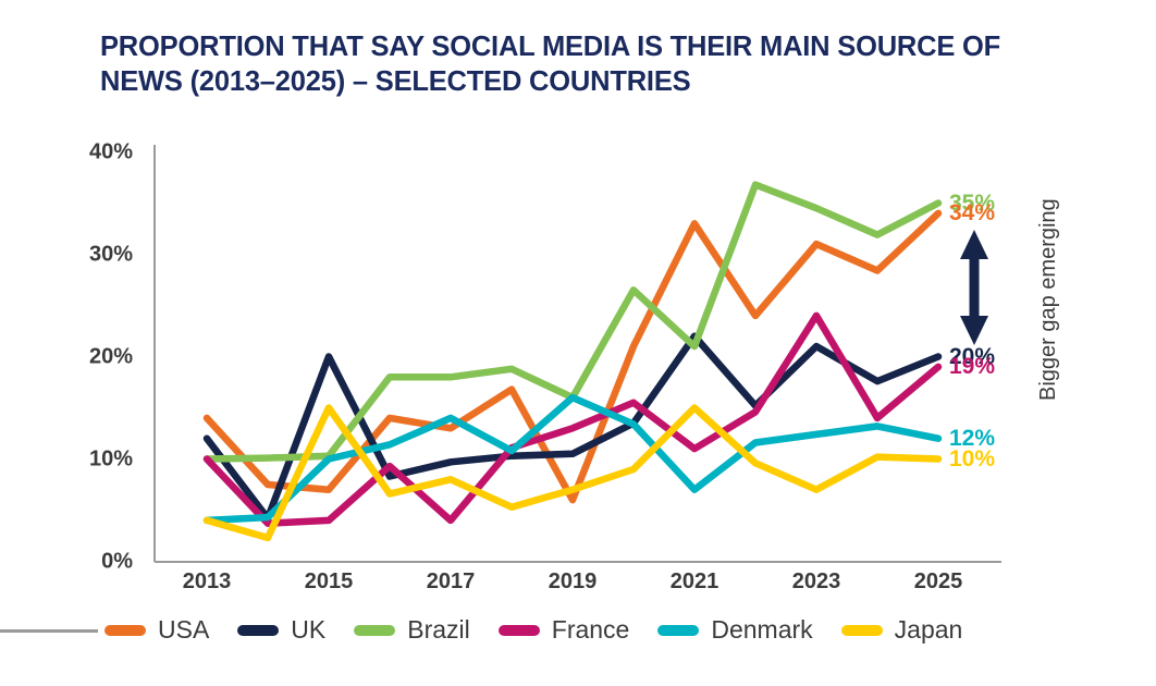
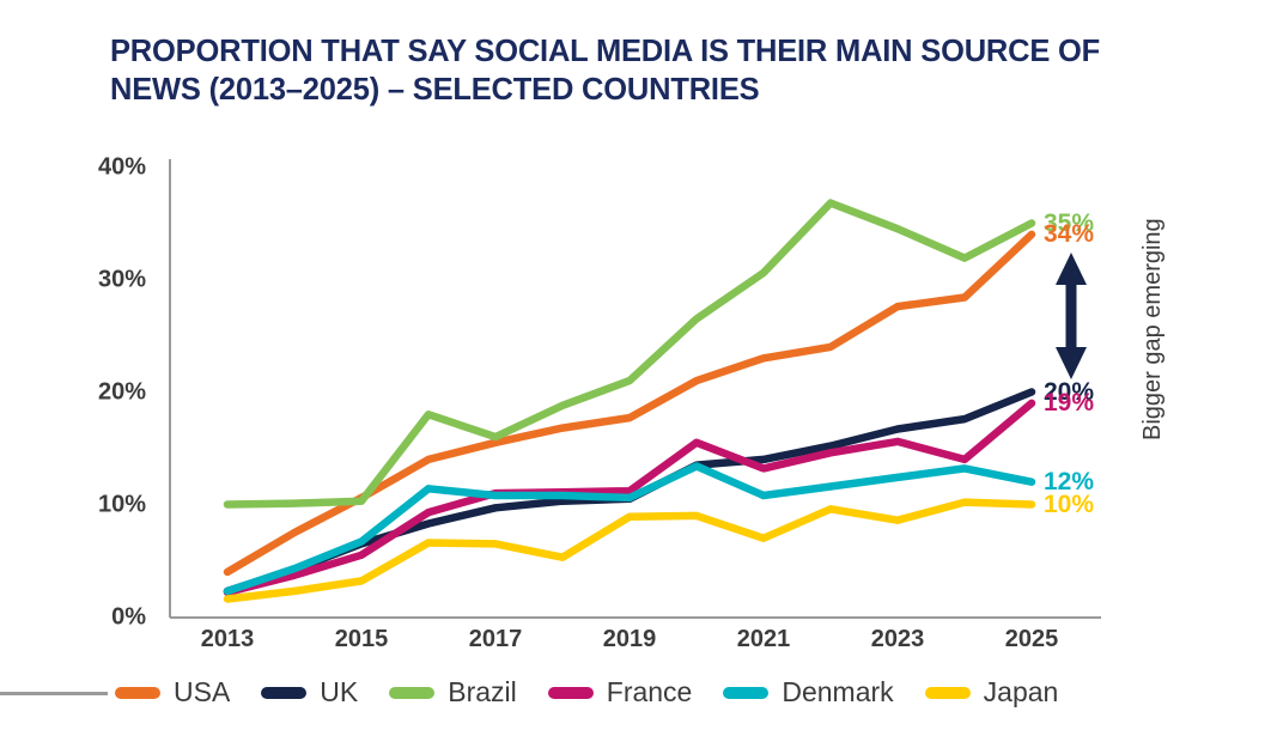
USA/2013: 14% -> 4%
UK/2013: 12% -> 2%
France/2013: 10% -> 2%
Denmark/2013: 4% -> 2%
Japan/2013: 4% -> 2%
USA/2015: 7% -> 11%
UK/2015: 20% -> 6%
France/2015: 4% -> 6%
Denmark/2015: 10% -> 7%
Japan/2015: 15% -> 3%
USA/2017: 13% -> 16%
Brazil/2017: 18% -> 16%
France/2017: 4% -> 11%
Denmark/2017: 14% -> 11%
Japan/2017: 8% -> 6%
USA/2019: 6% -> 18%
Brazil/2019: 16% -> 21%
France/2019: 13% -> 11%
Denmark/2019: 16% -> 11%
Japan/2019: 7% -> 9%
USA/2021: 33% -> 23%
UK/2021: 22% -> 14%
Brazil/2021: 21% -> 31%
France/2021: 11% -> 13%
Denmark/2021: 7% -> 11%
Japan/2021: 15% -> 7%
USA/2023: 31% -> 28%
UK/2023: 21% -> 17%
France/2023: 24% -> 16%
Japan/2023: 7% -> 9%
